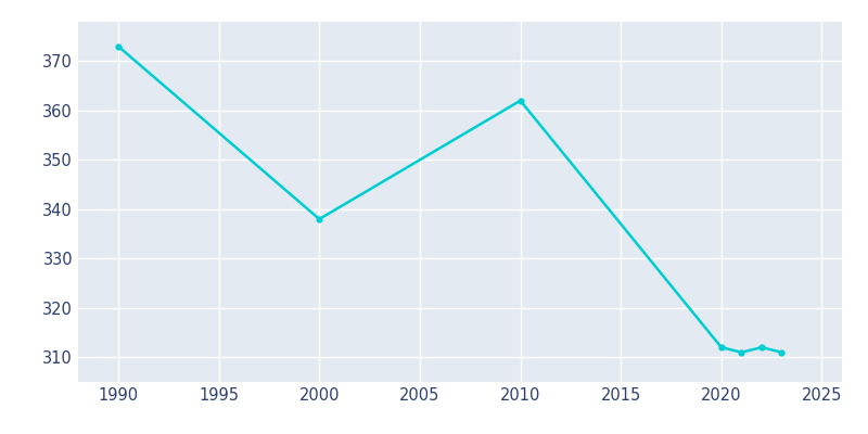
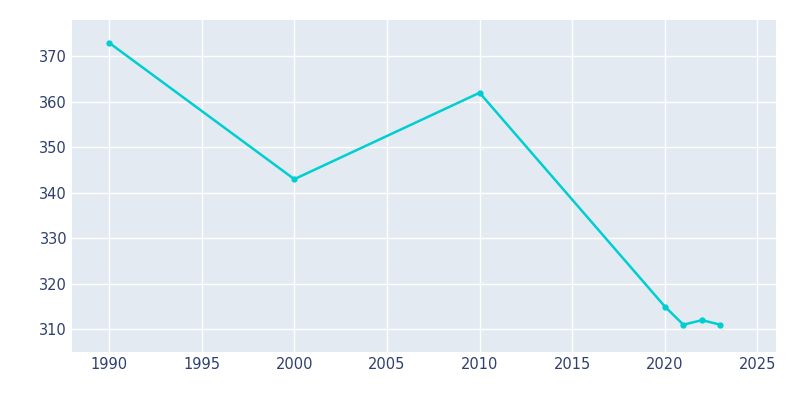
2000: 338 -> 343
2020: 312 -> 315
